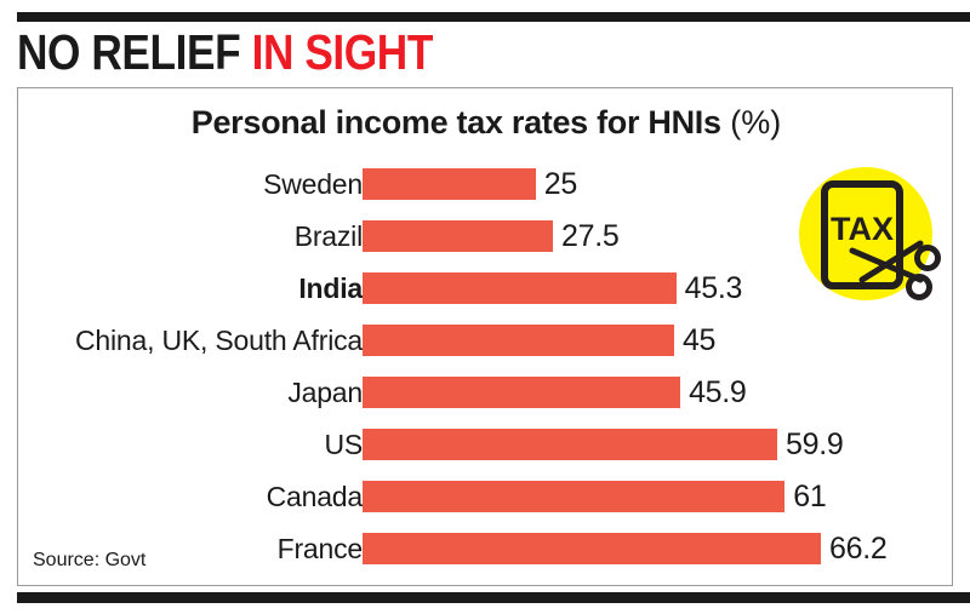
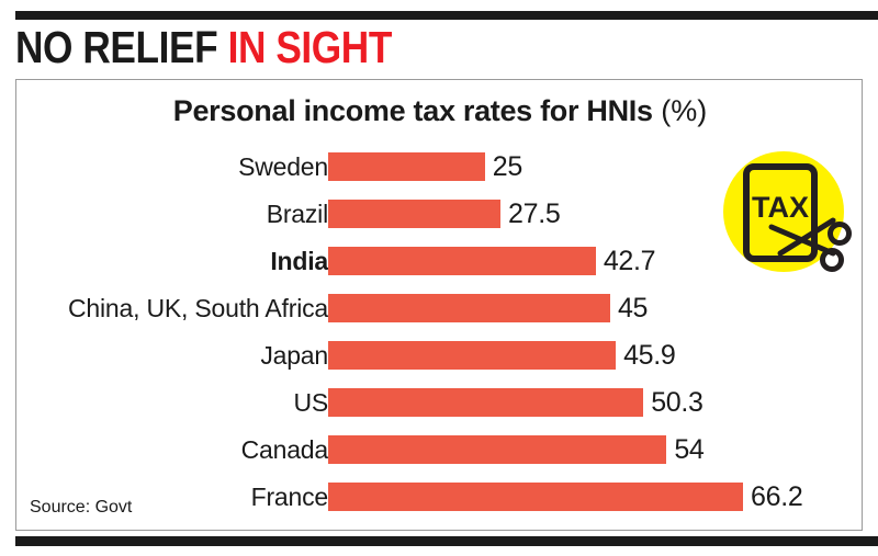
India: 45.3 -> 42.7
US: 59.9 -> 50.3
Canada: 61 -> 54
